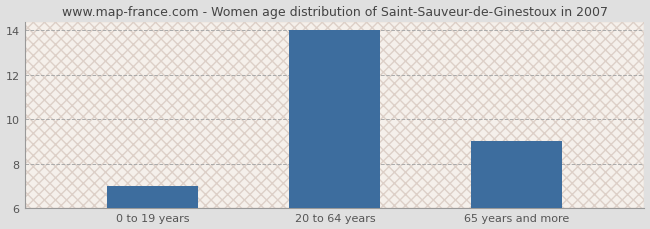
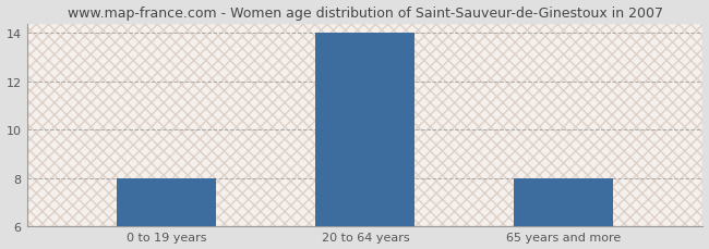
0 to 19 years: 7 -> 8
65 years and more: 9 -> 8
